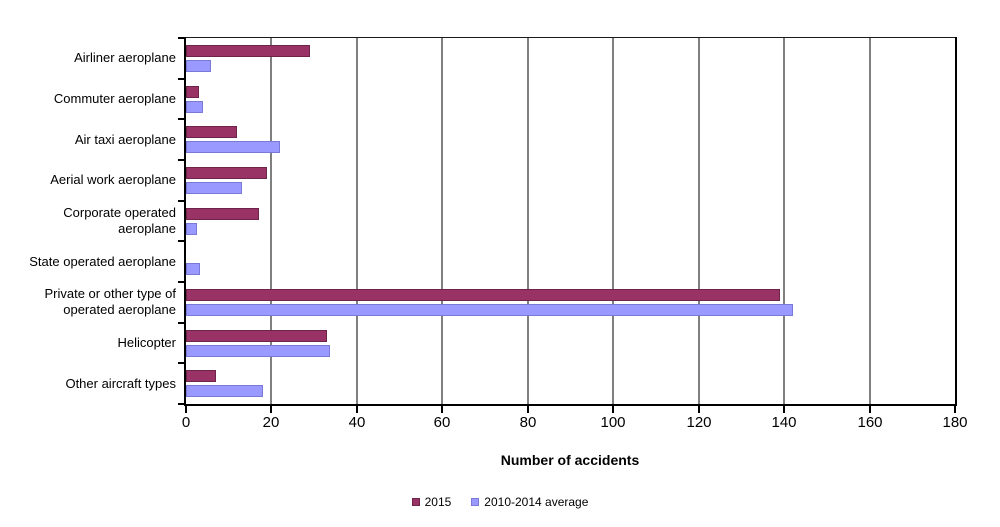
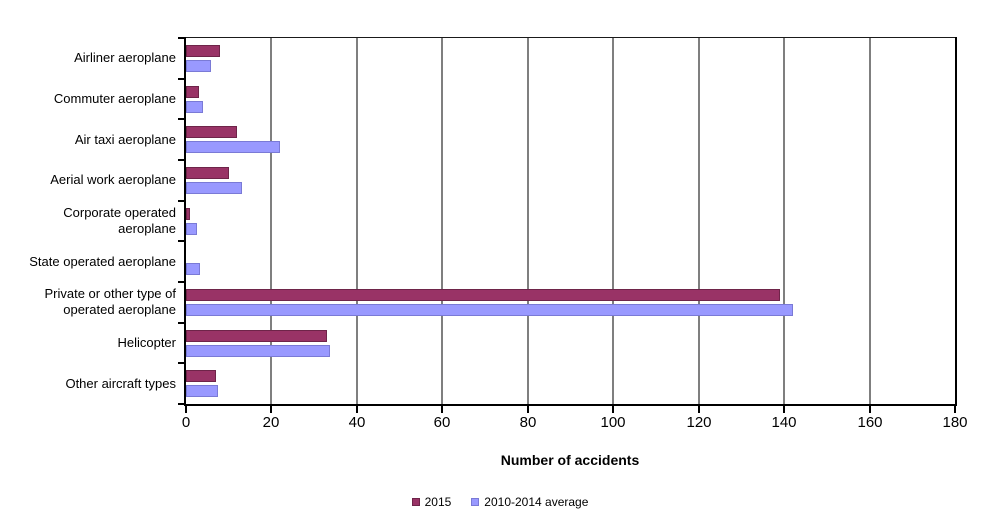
2015/Airliner aeroplane: 29 -> 8
2015/Aerial work aeroplane: 19 -> 10
2015/Corporate operated aeroplane: 17 -> 1
2010-2014 average/Other aircraft types: 18 -> 8
